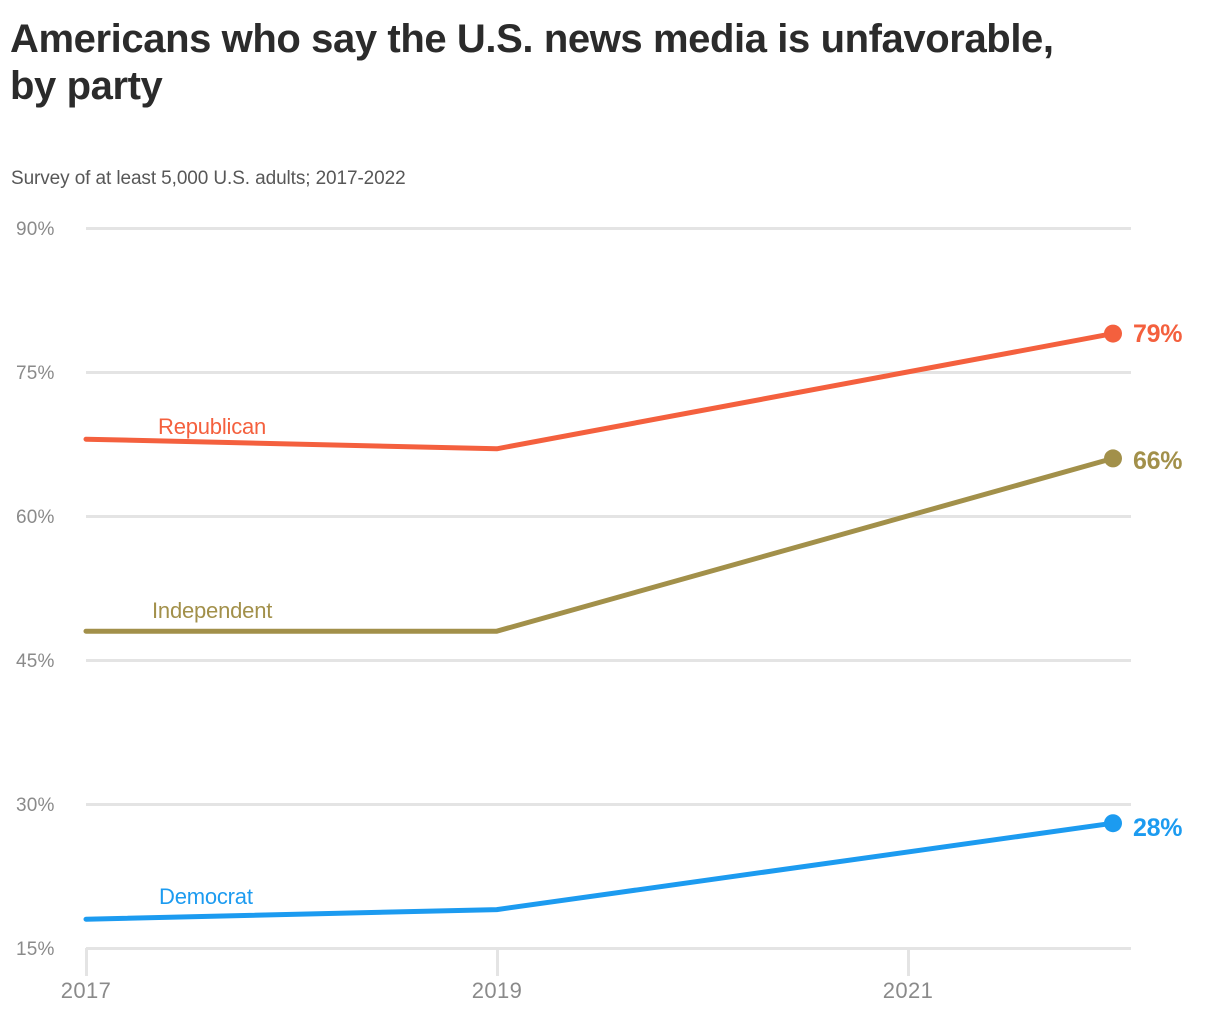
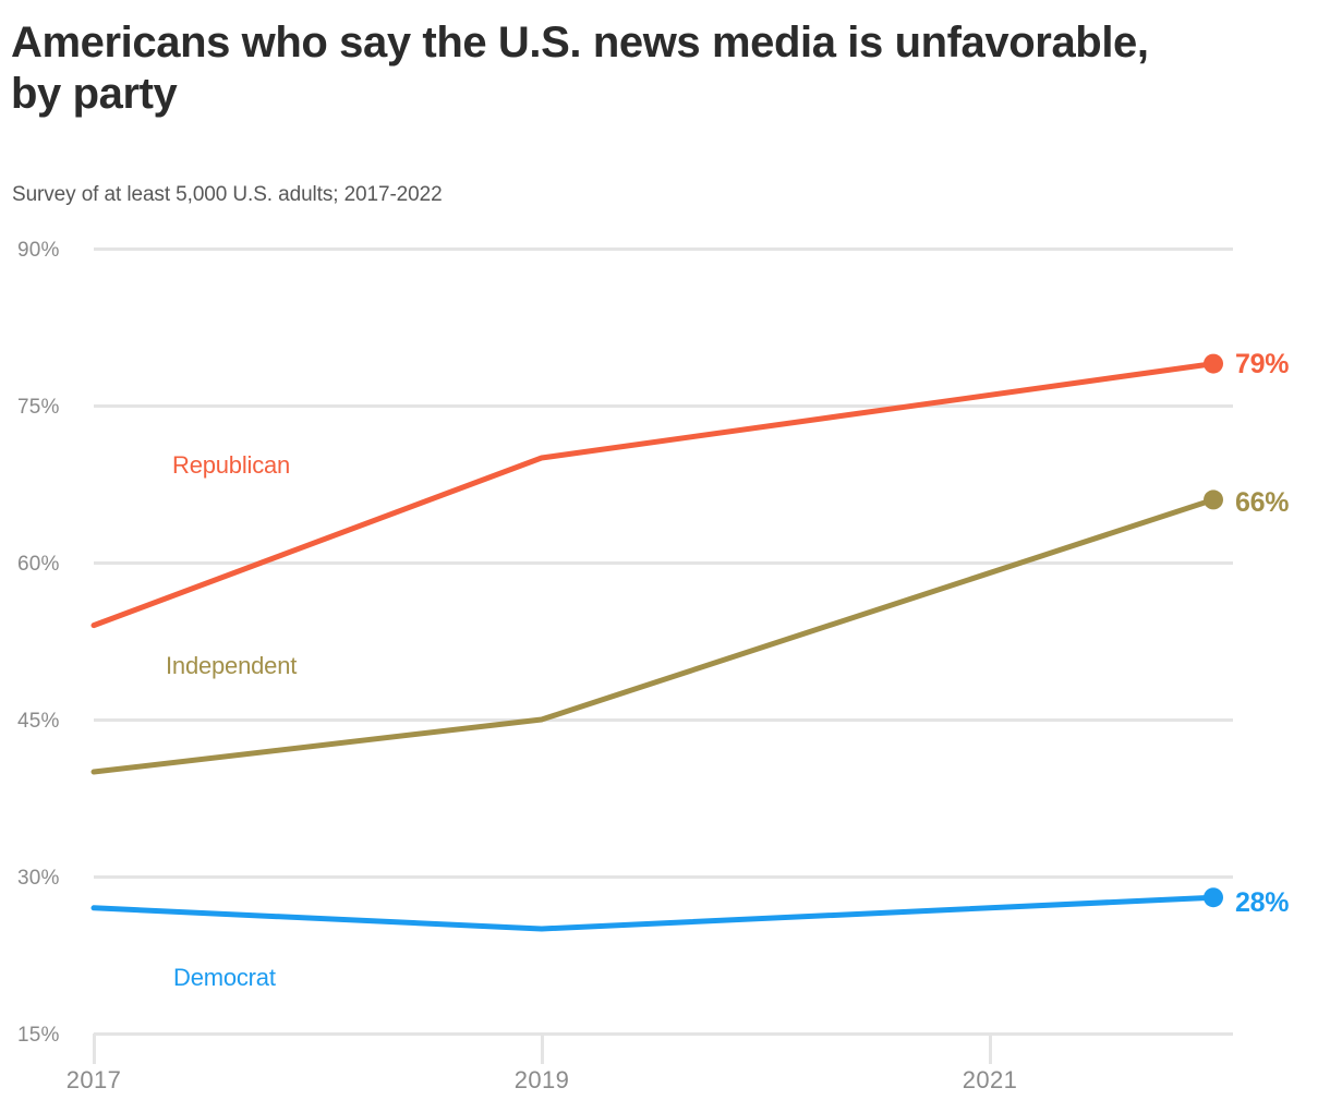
Republican/2017: 68% -> 54%
Independent/2017: 48% -> 40%
Democrat/2017: 18% -> 27%
Republican/2019: 67% -> 70%
Independent/2019: 48% -> 45%
Democrat/2019: 19% -> 25%
